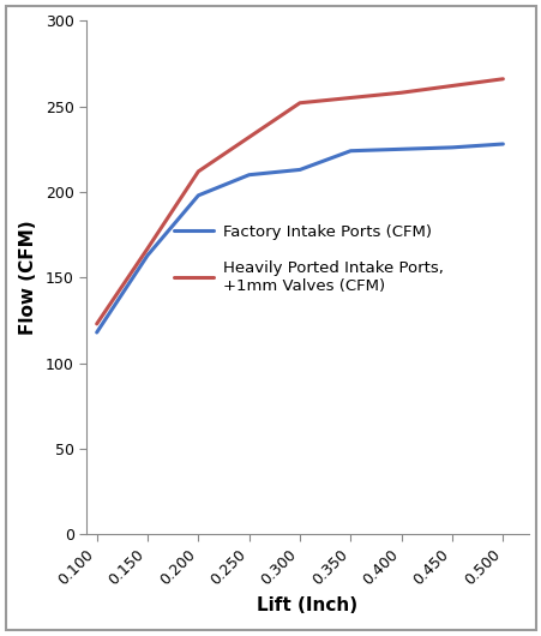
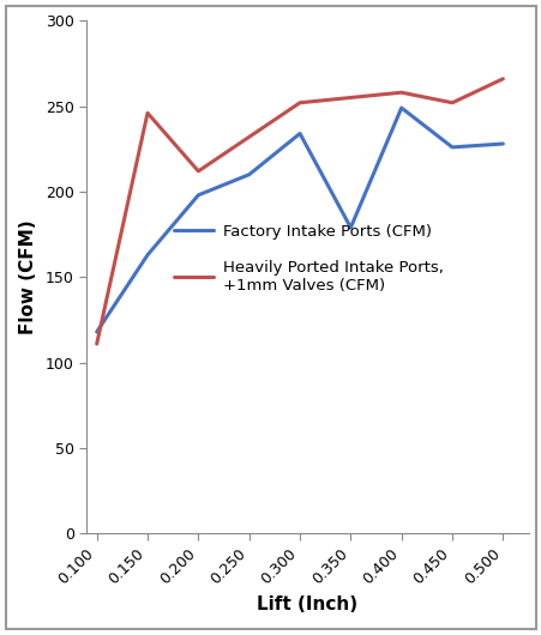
Heavily Ported Intake Ports, +1mm Valves (CFM)/0.100: 123 -> 111
Heavily Ported Intake Ports, +1mm Valves (CFM)/0.150: 167 -> 246
Factory Intake Ports (CFM)/0.300: 213 -> 234
Factory Intake Ports (CFM)/0.350: 224 -> 179
Factory Intake Ports (CFM)/0.400: 225 -> 249
Heavily Ported Intake Ports, +1mm Valves (CFM)/0.450: 262 -> 252
